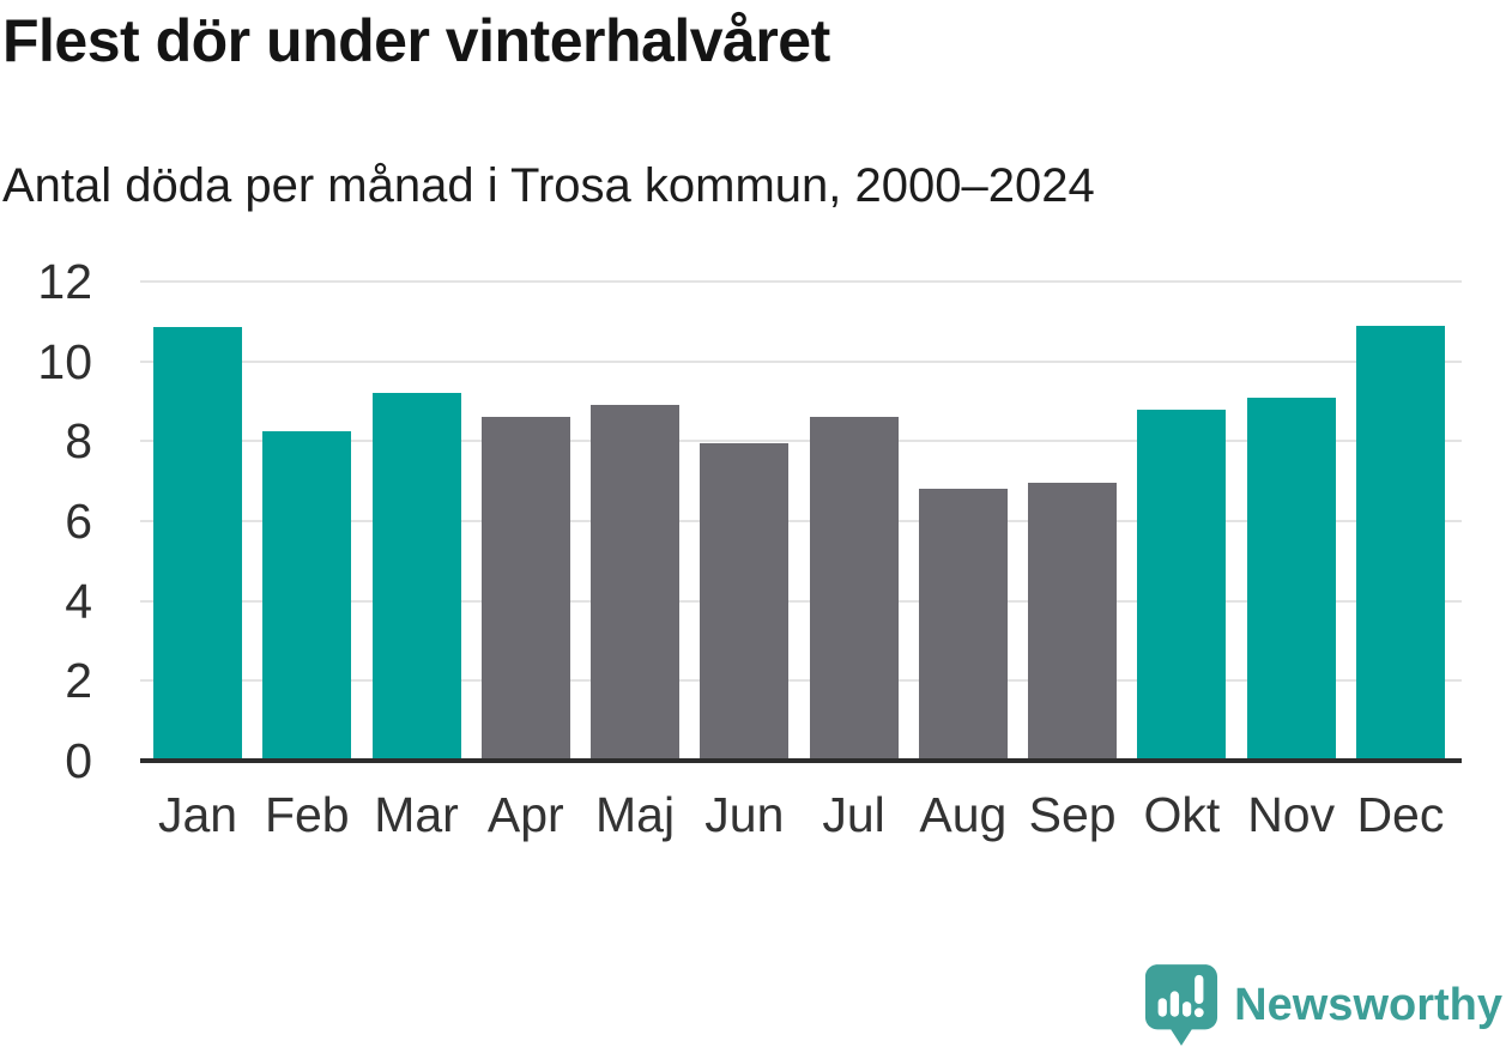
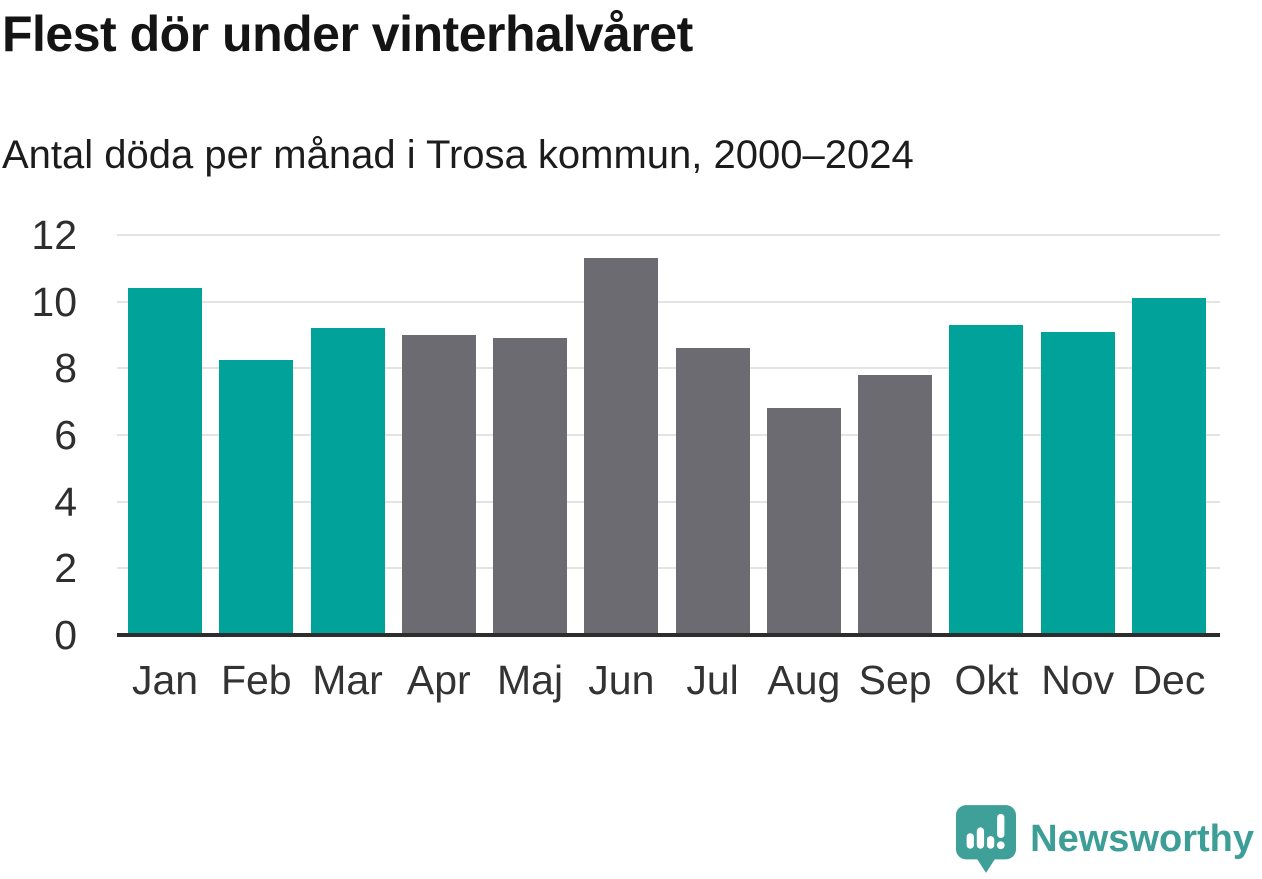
Jan: 10.8 -> 10.4
Apr: 8.6 -> 9.0
Jun: 8.0 -> 11.3
Sep: 7.0 -> 7.8
Okt: 8.8 -> 9.3
Dec: 10.9 -> 10.1
